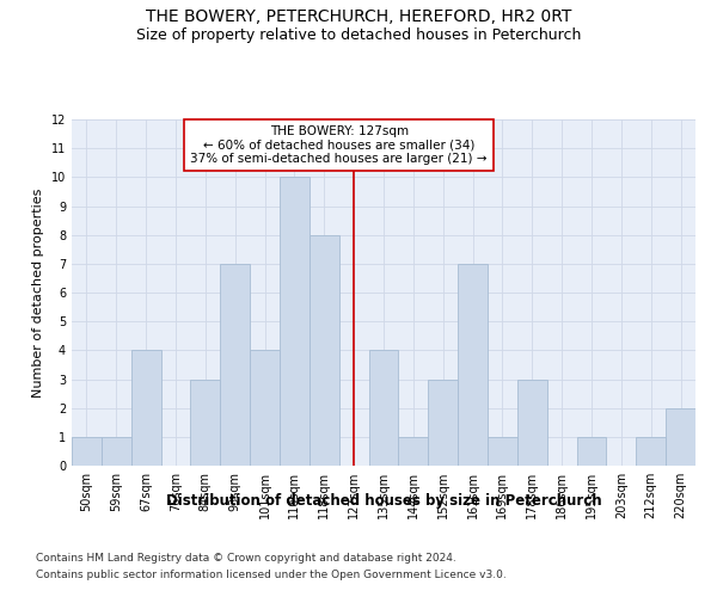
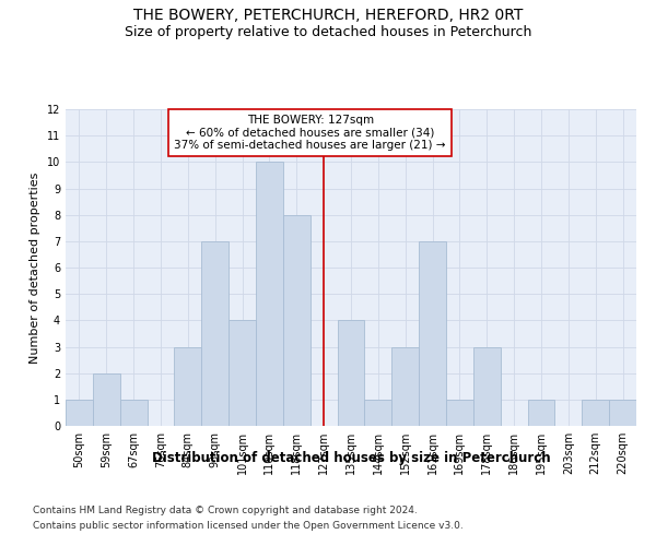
59sqm: 1 -> 2
67sqm: 4 -> 1
220sqm: 2 -> 1
